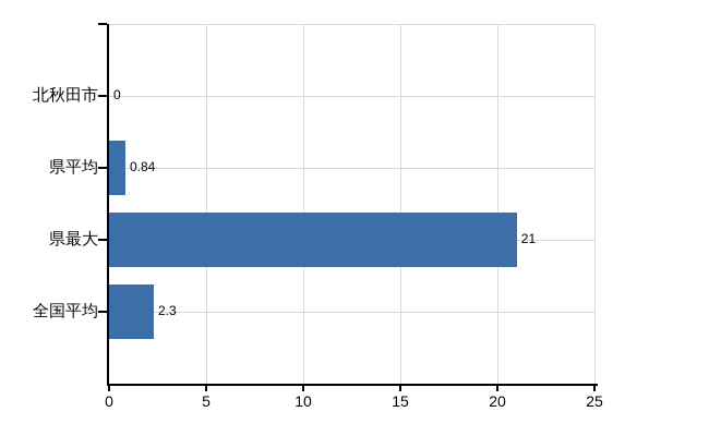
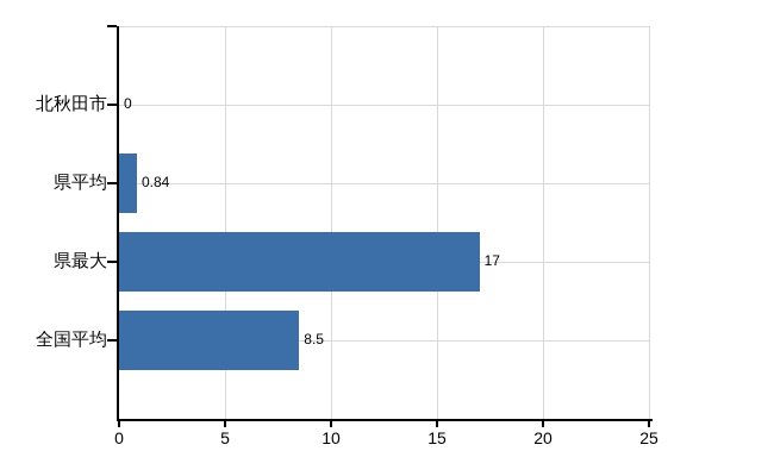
県最大: 21 -> 17
全国平均: 2.3 -> 8.5
